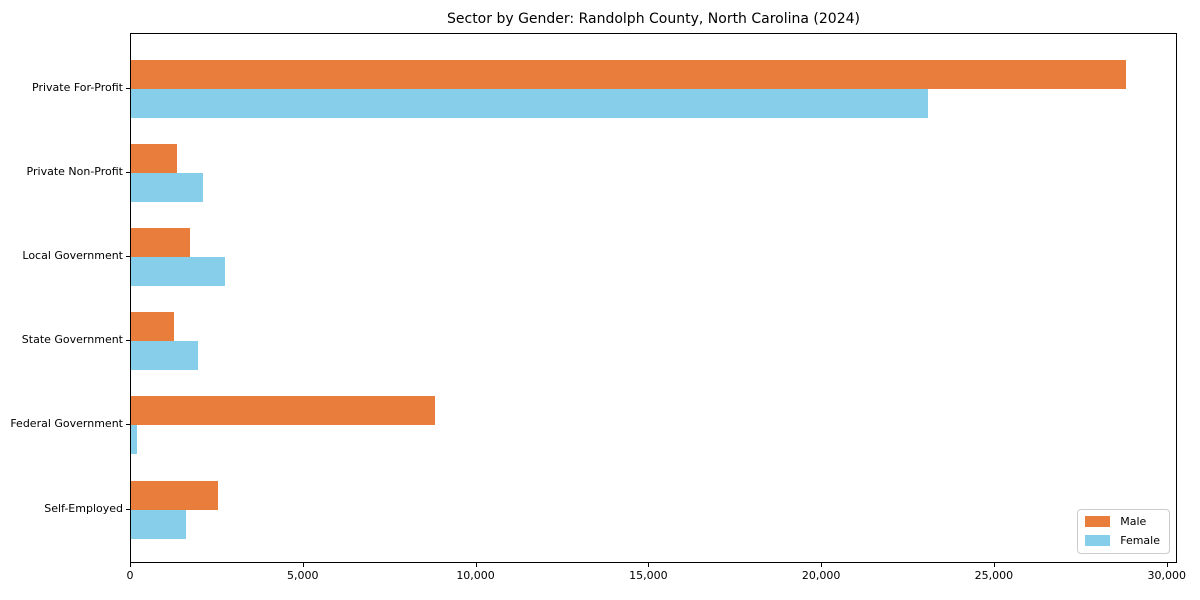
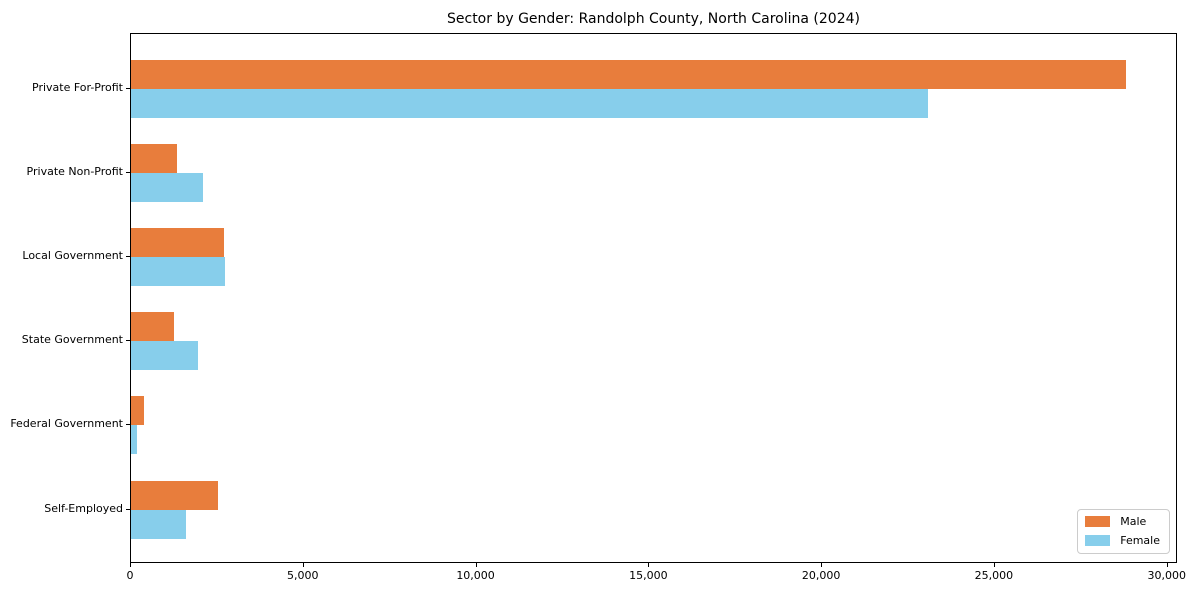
Male/Local Government: 1700 -> 2700
Male/Federal Government: 8800 -> 400
